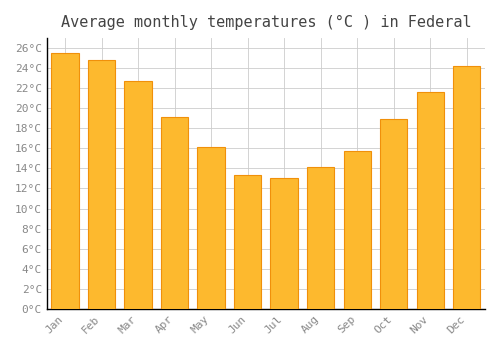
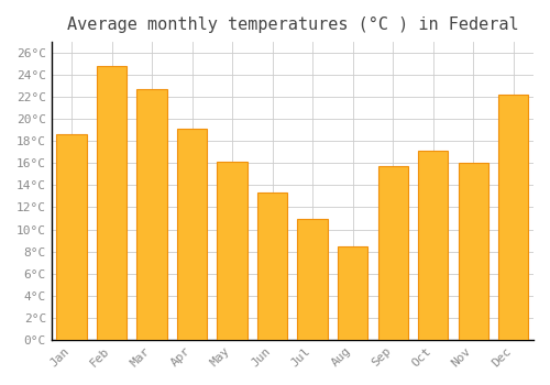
Jan: 25.5°C -> 18.6°C
Jul: 13.0°C -> 10.9°C
Aug: 14.1°C -> 8.5°C
Oct: 18.9°C -> 17.1°C
Nov: 21.6°C -> 16.0°C
Dec: 24.2°C -> 22.2°C
